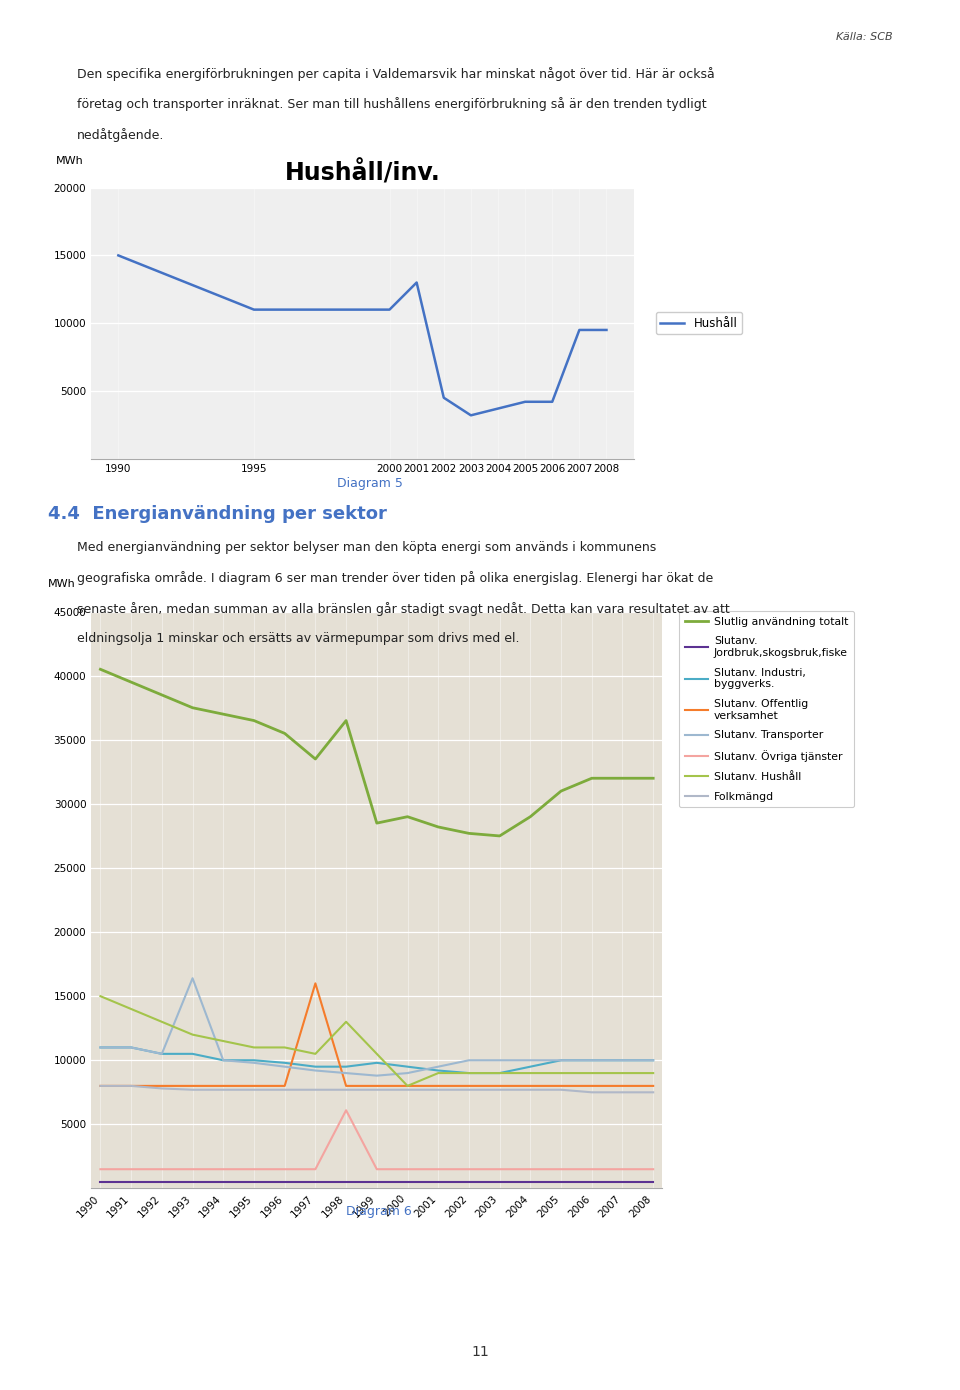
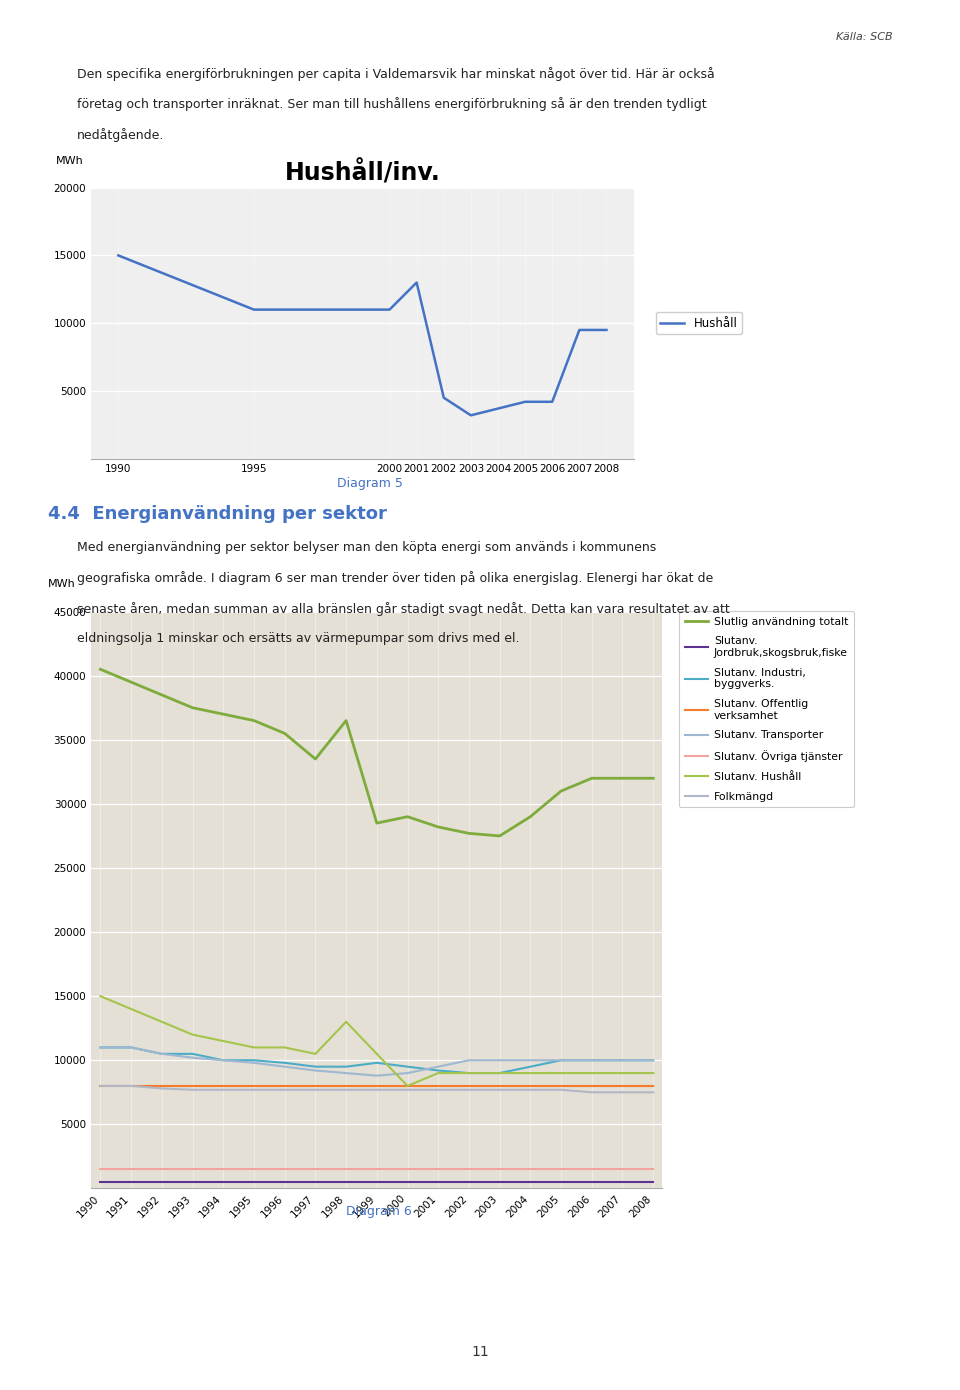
Slutanv. Transporter/1993: 16400 -> 10200
Slutanv. Offentlig verksamhet/1997: 16000 -> 8000
Slutanv. Övriga tjänster/1998: 6100 -> 1500
